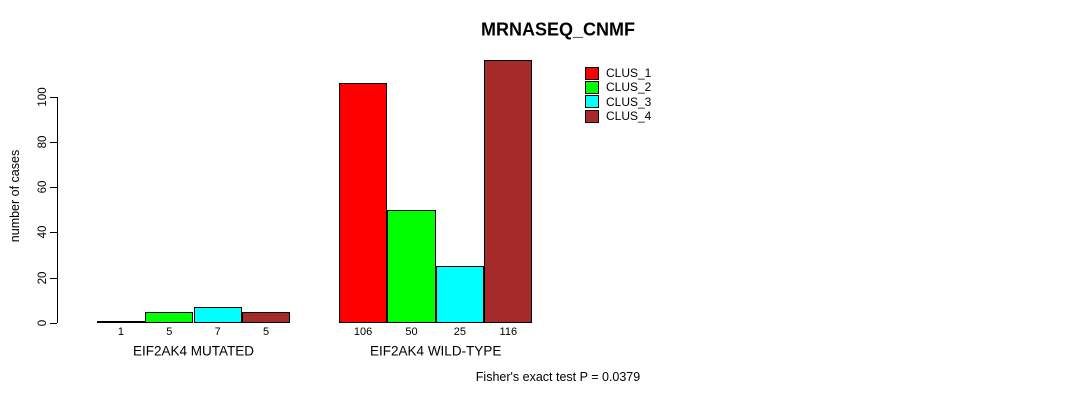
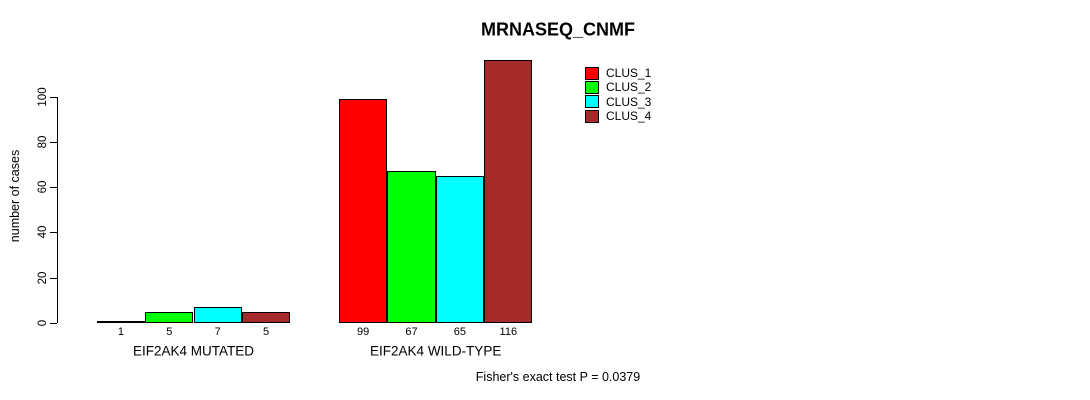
CLUS_1/EIF2AK4 WILD-TYPE: 106 -> 99
CLUS_2/EIF2AK4 WILD-TYPE: 50 -> 67
CLUS_3/EIF2AK4 WILD-TYPE: 25 -> 65
